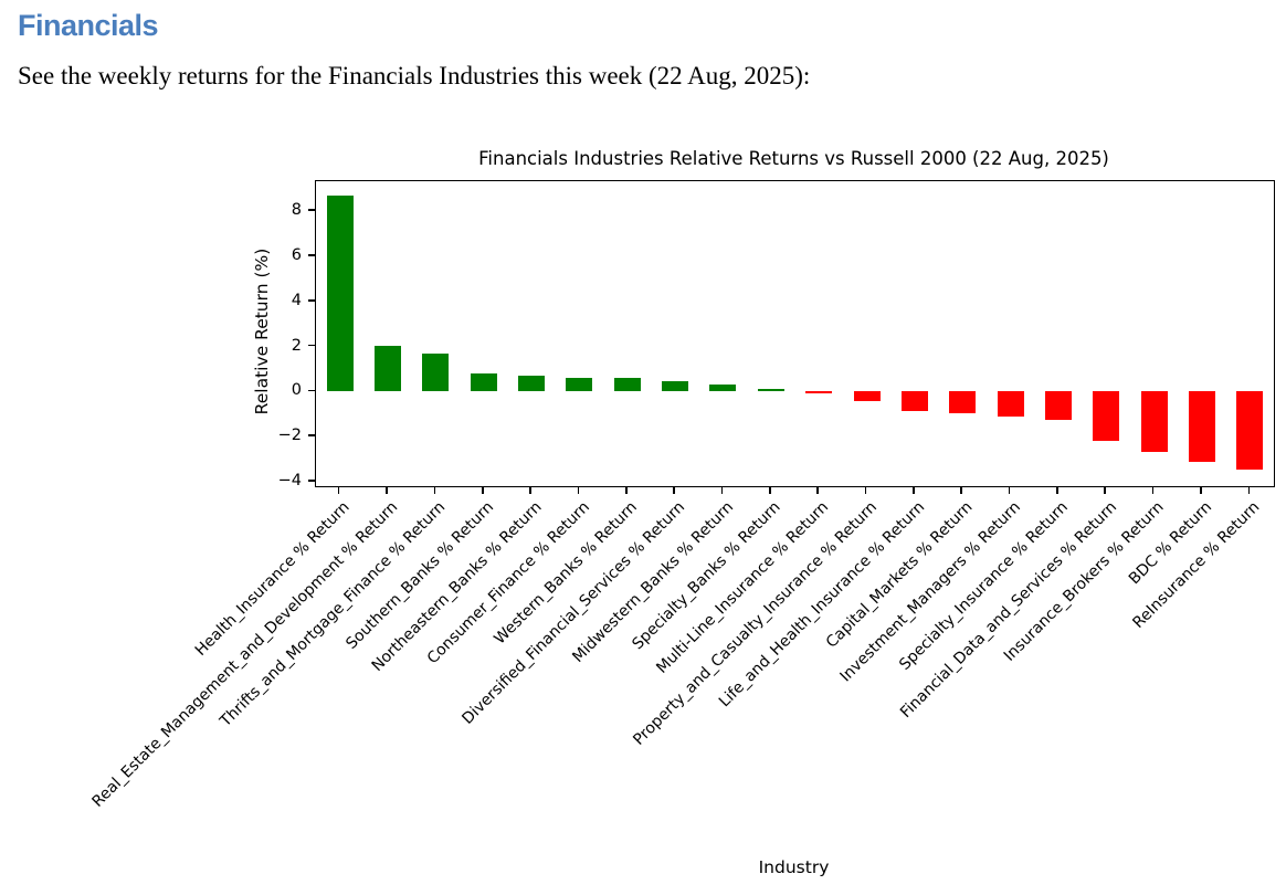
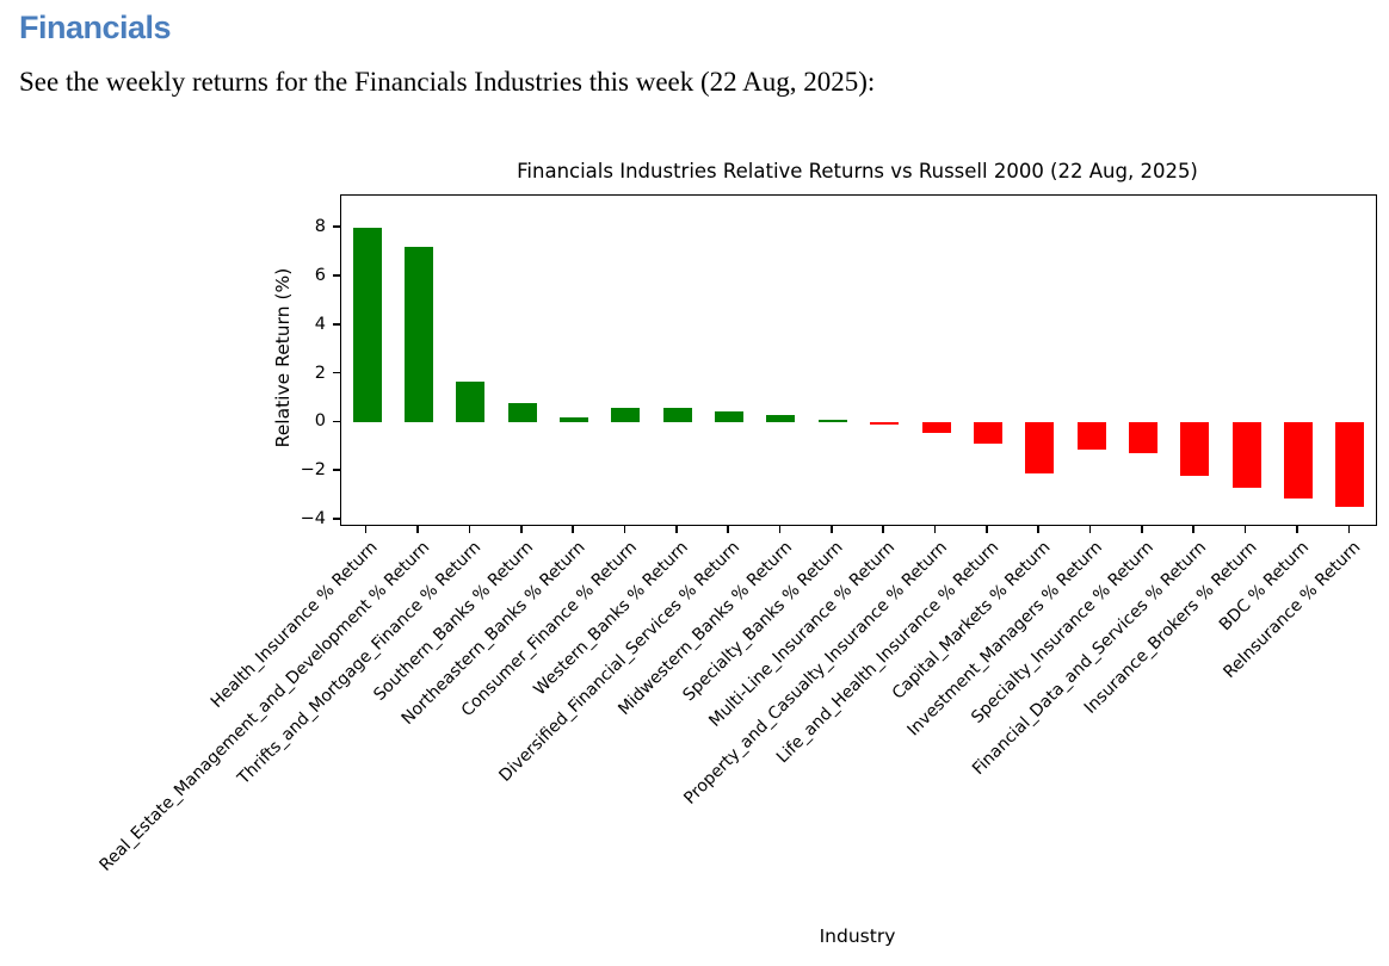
Health_Insurance % Return: 8.7 -> 8.0
Real_Estate_Management_and_Development % Return: 2.0 -> 7.2
Northeastern_Banks % Return: 0.7 -> 0.2
Capital_Markets % Return: -1.0 -> -2.1
